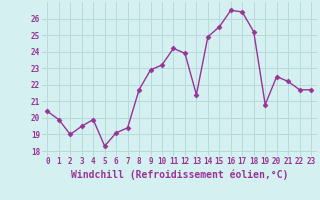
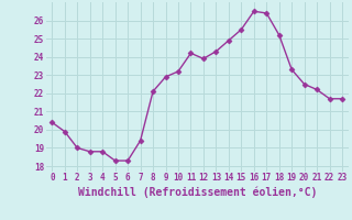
3: 19.5 -> 18.8
4: 19.9 -> 18.8
6: 19.1 -> 18.3
8: 21.7 -> 22.1
13: 21.4 -> 24.3
19: 20.8 -> 23.3
